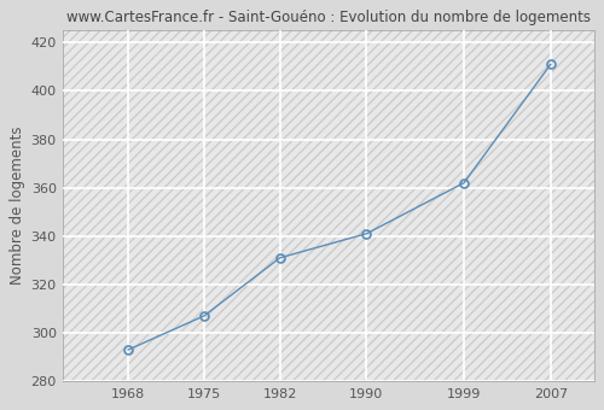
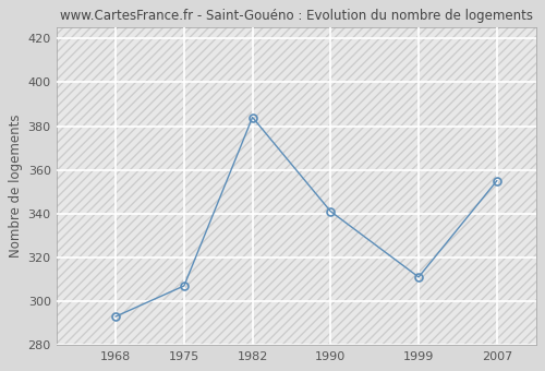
1982: 331 -> 384
1999: 362 -> 311
2007: 411 -> 355
